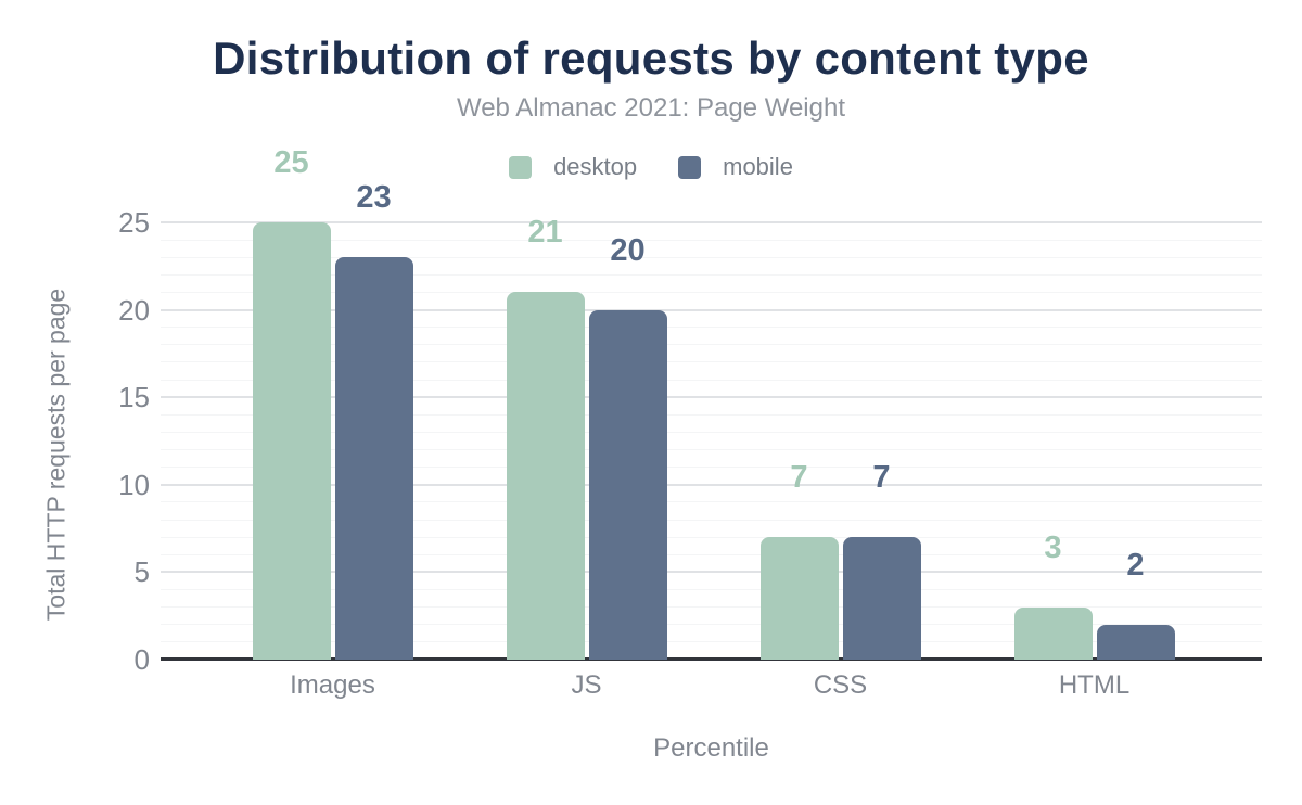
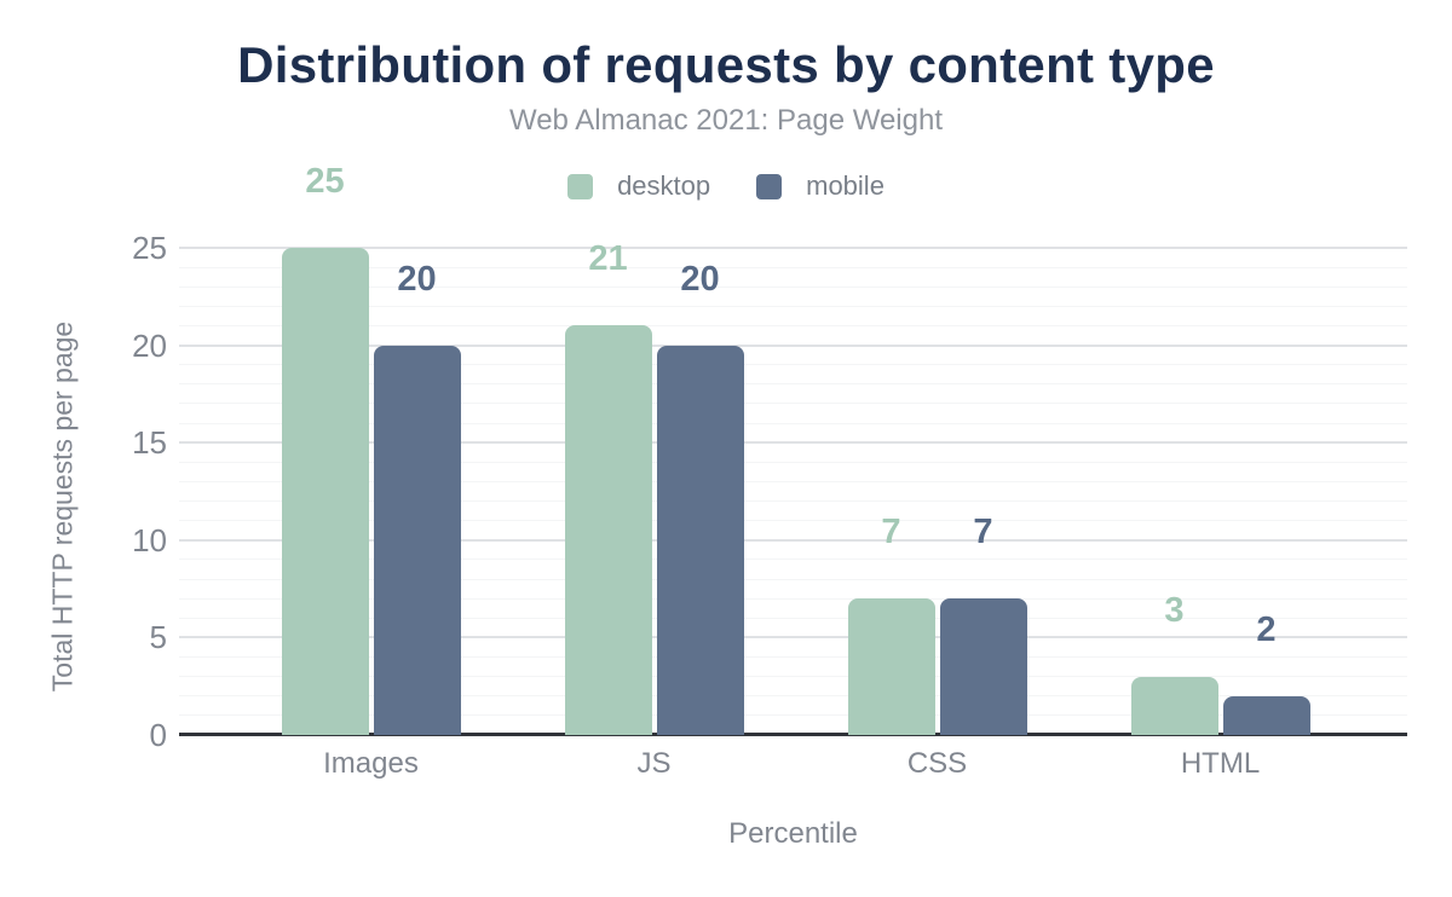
mobile/Images: 23 -> 20
